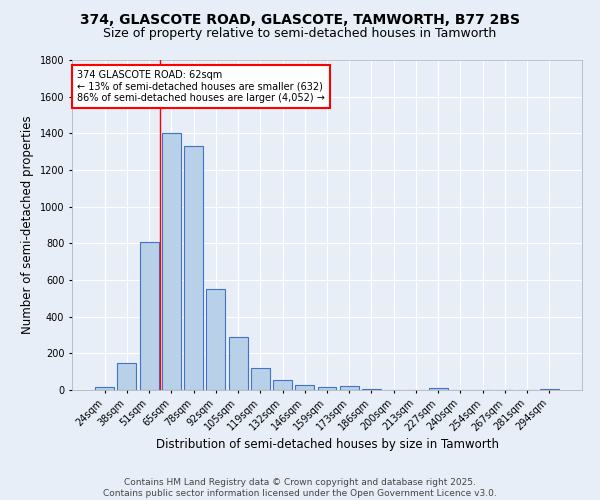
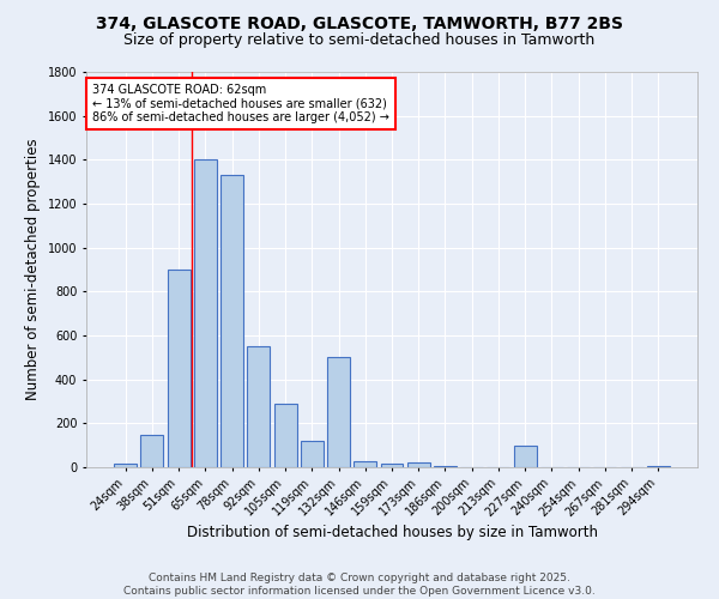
51sqm: 810 -> 900
132sqm: 60 -> 500
227sqm: 10 -> 100
